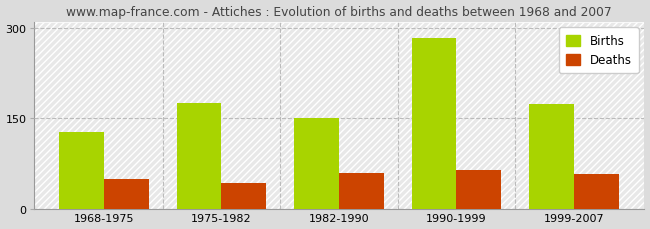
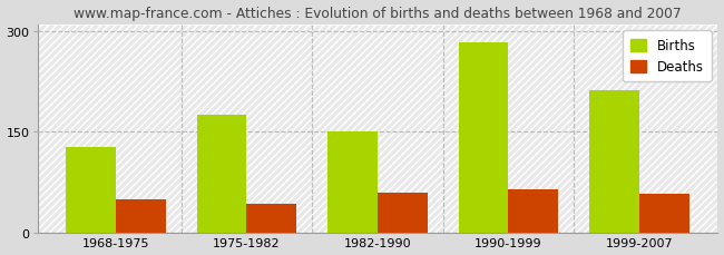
Births/1999-2007: 173 -> 212
